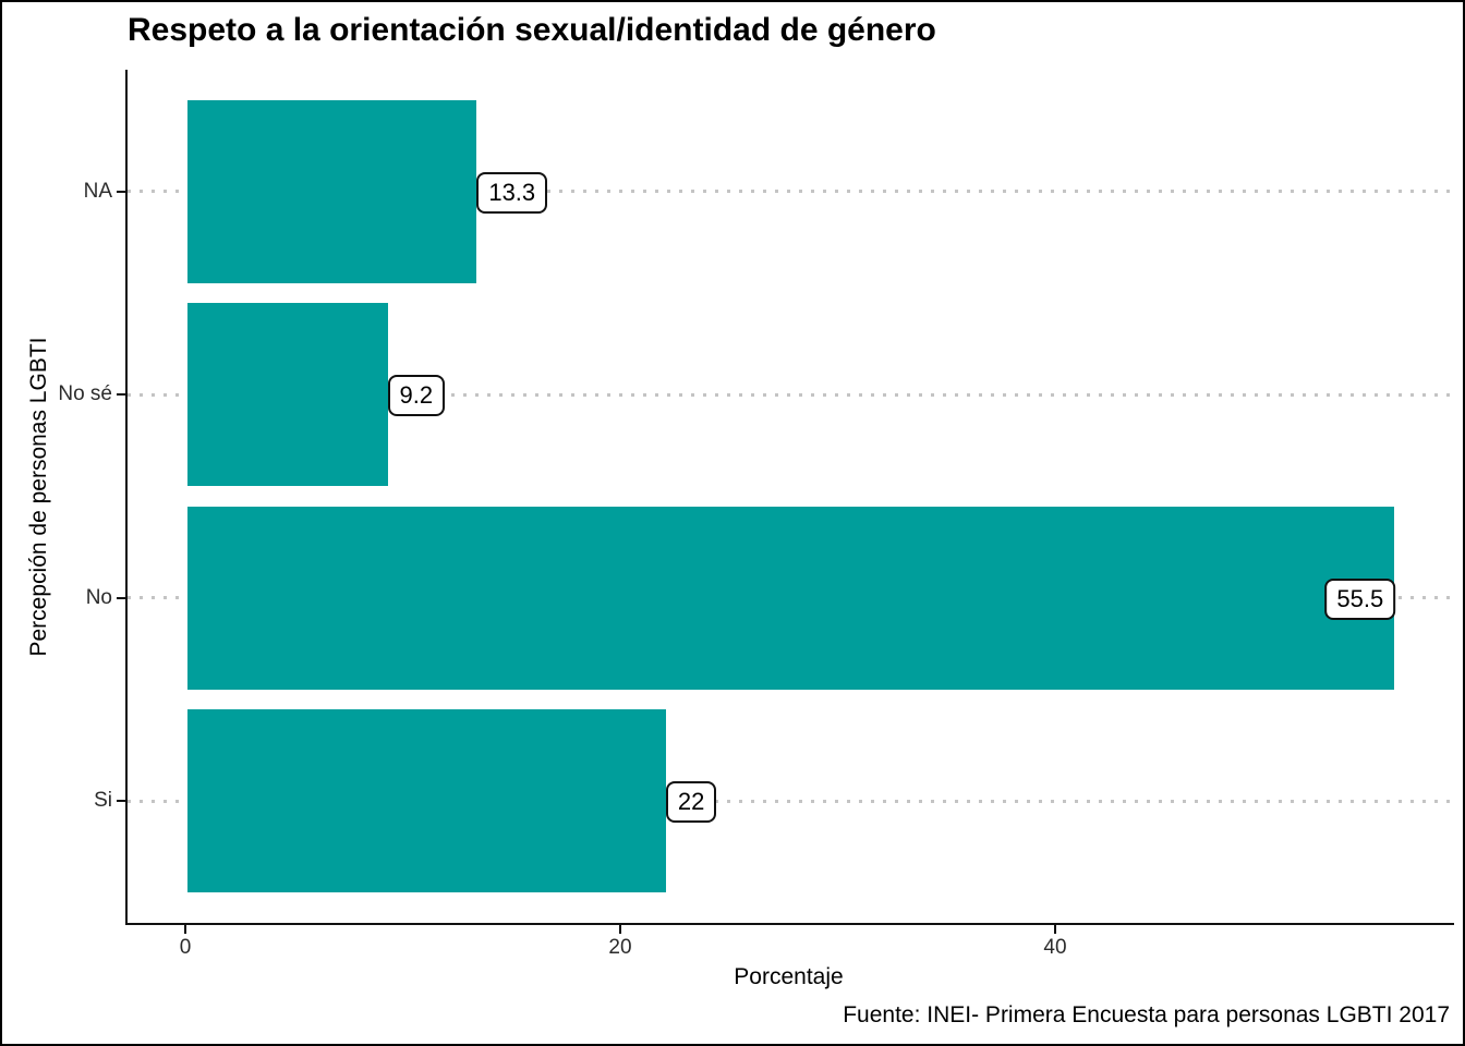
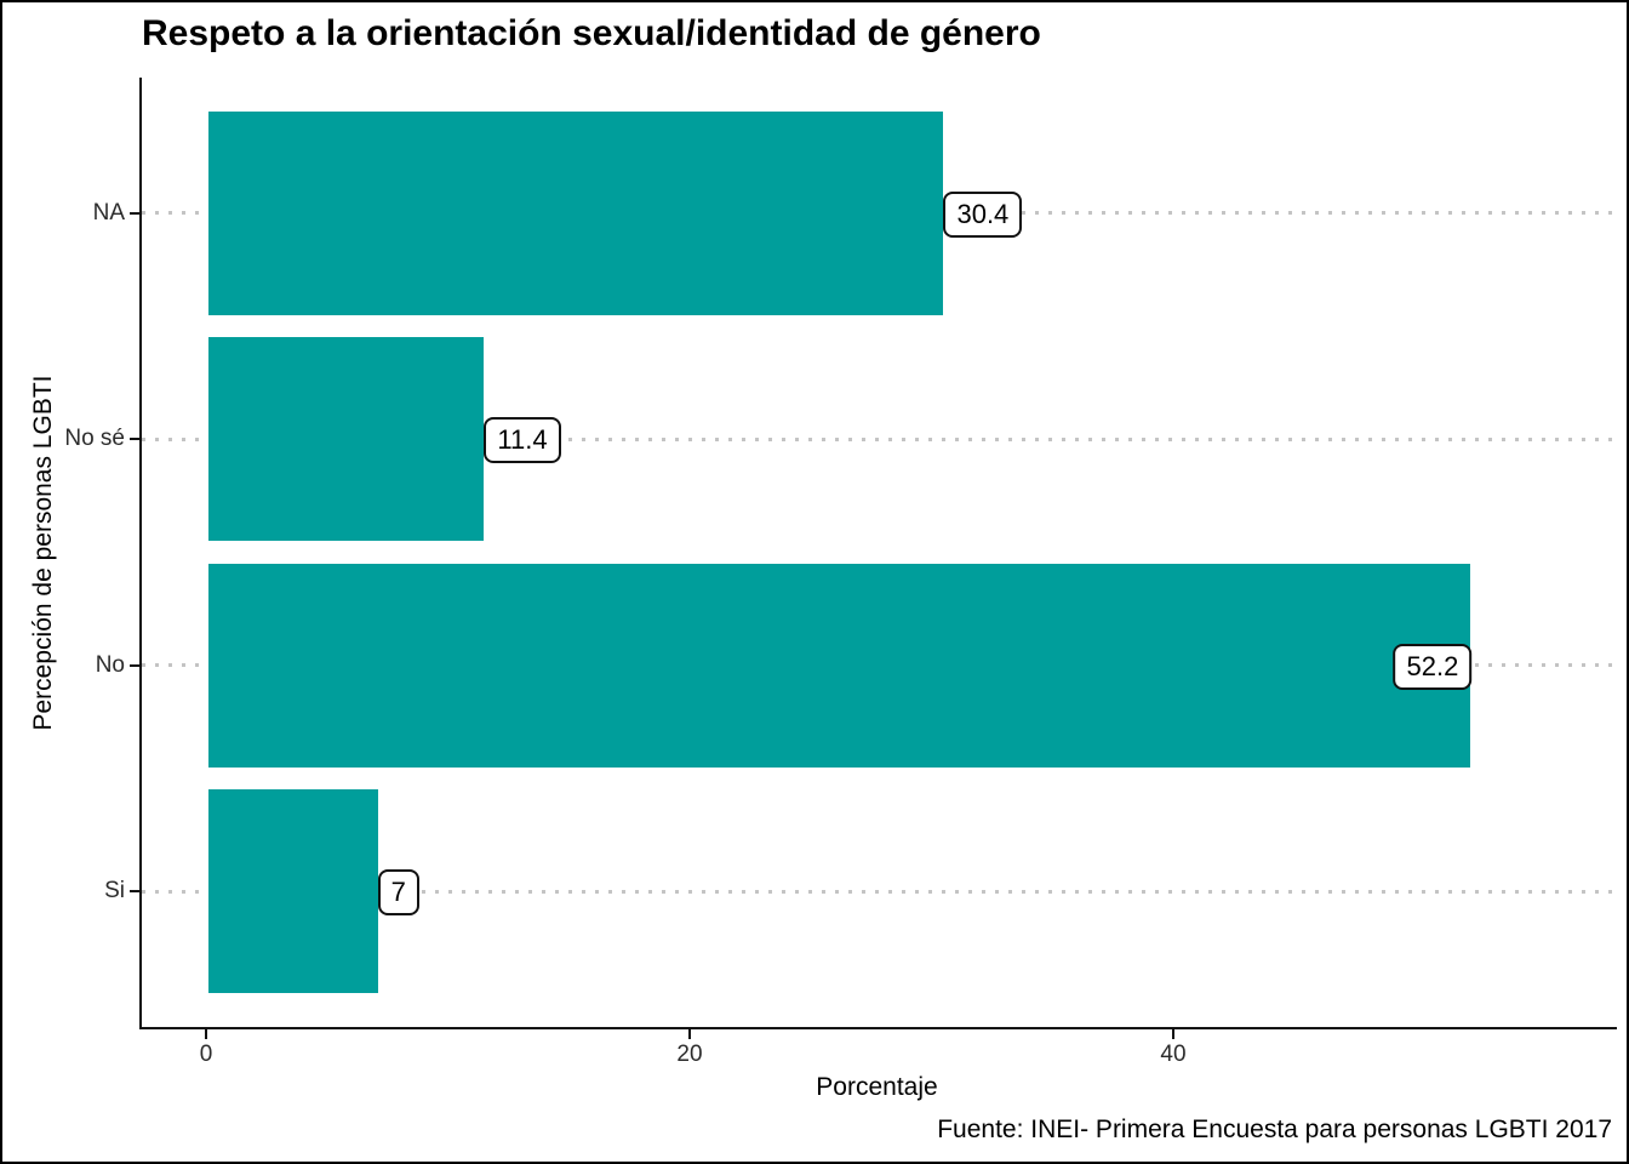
NA: 13.3 -> 30.4
No sé: 9.2 -> 11.4
No: 55.5 -> 52.2
Si: 22 -> 7
